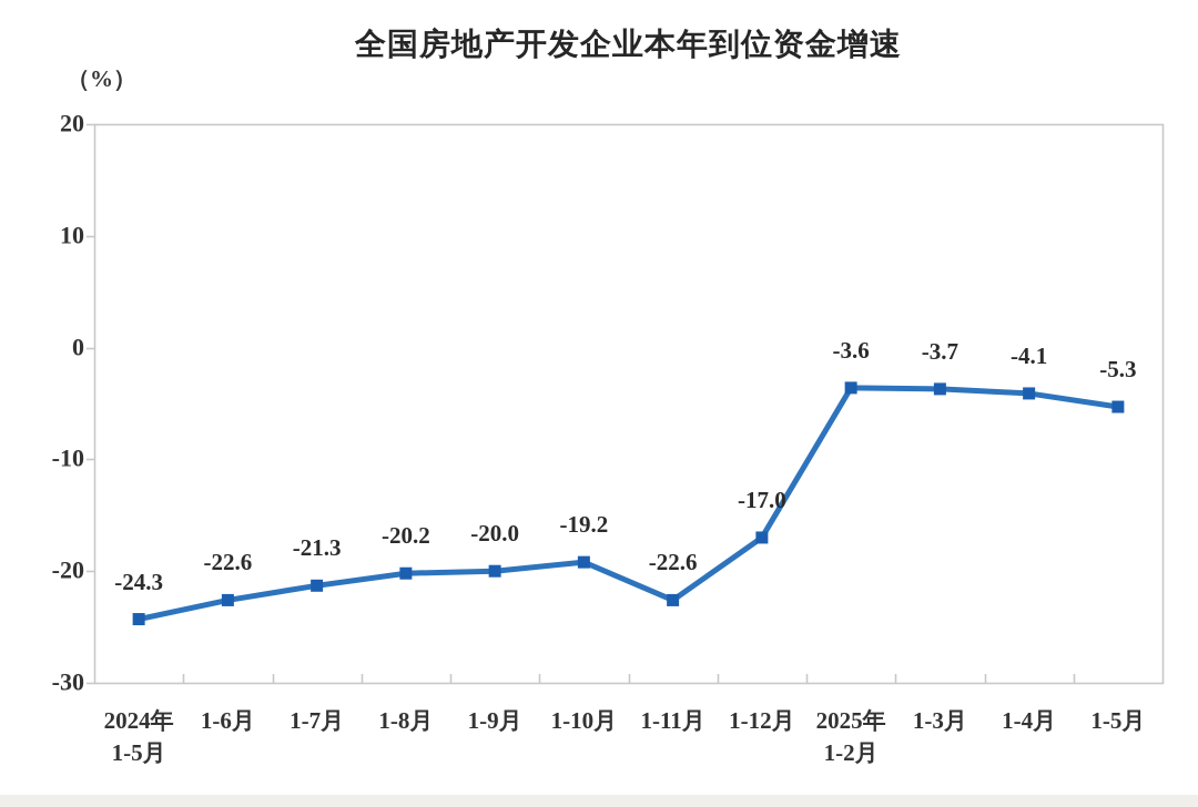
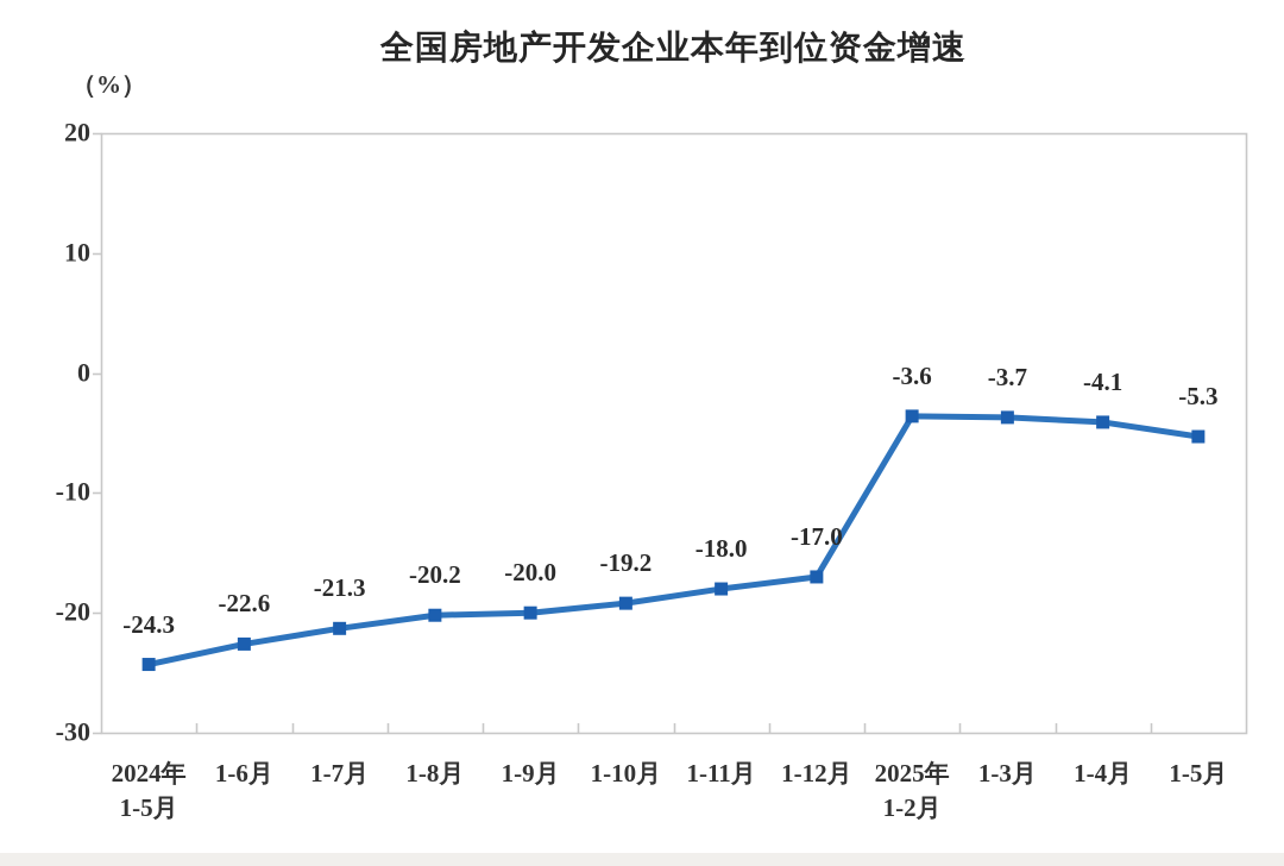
1-11月: -22.6 -> -18.0
